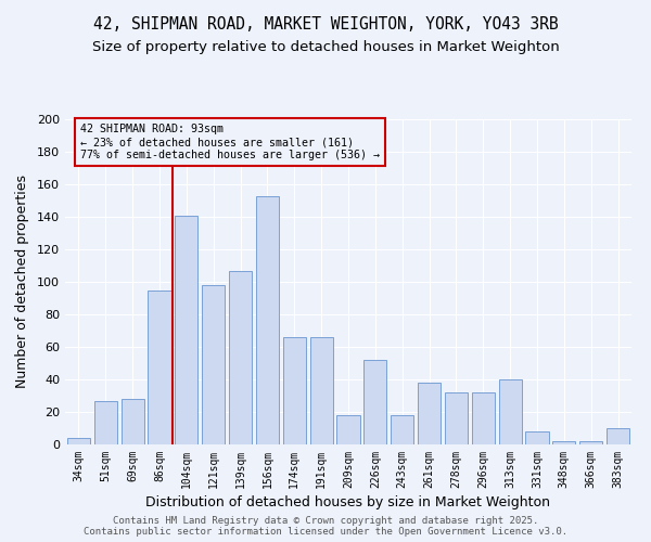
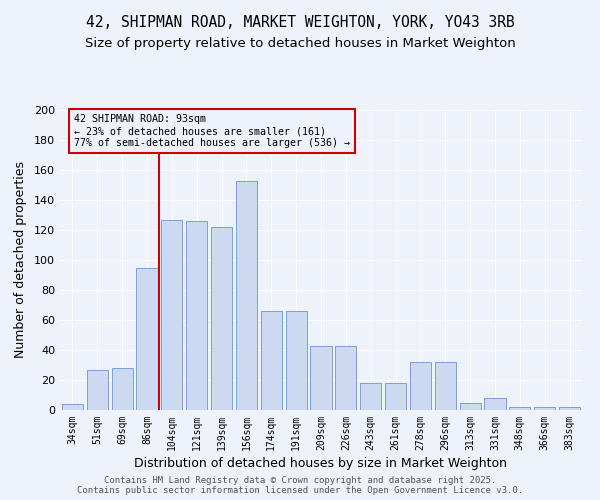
104sqm: 141 -> 127
121sqm: 98 -> 126
139sqm: 107 -> 122
209sqm: 18 -> 43
226sqm: 52 -> 43
261sqm: 38 -> 18
313sqm: 40 -> 5
383sqm: 10 -> 2
